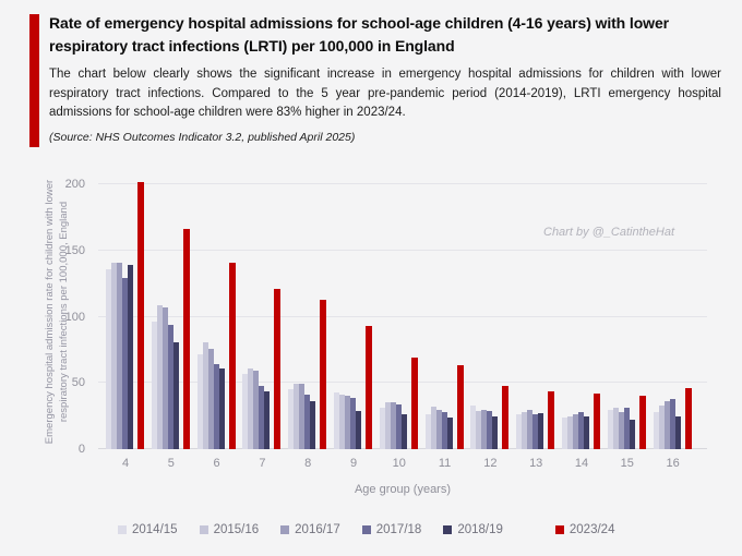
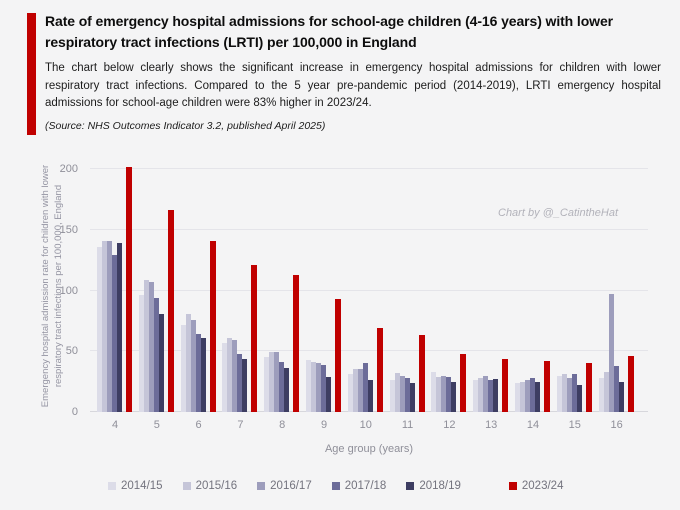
2017/18/10: 34 -> 40
2016/17/16: 36 -> 97
